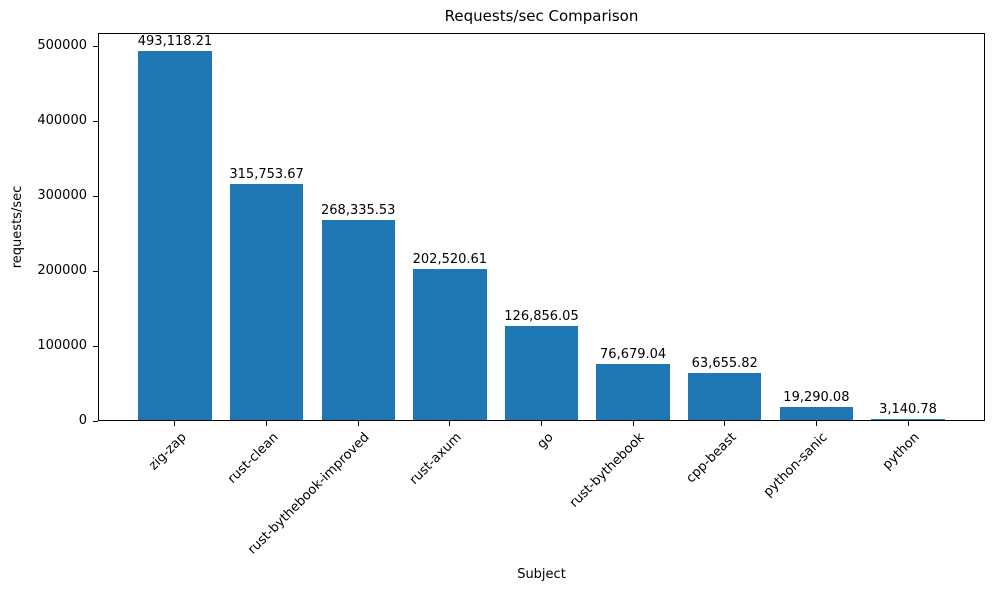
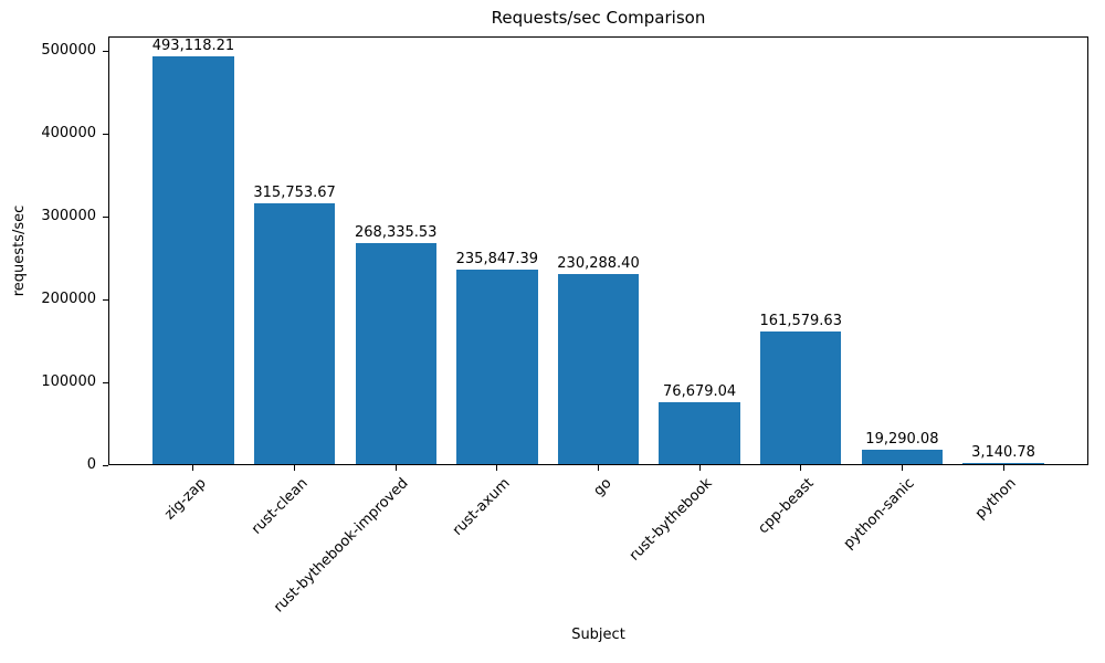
rust-axum: 202,520.61 -> 235,847.39
go: 126,856.05 -> 230,288.40
cpp-beast: 63,655.82 -> 161,579.63
